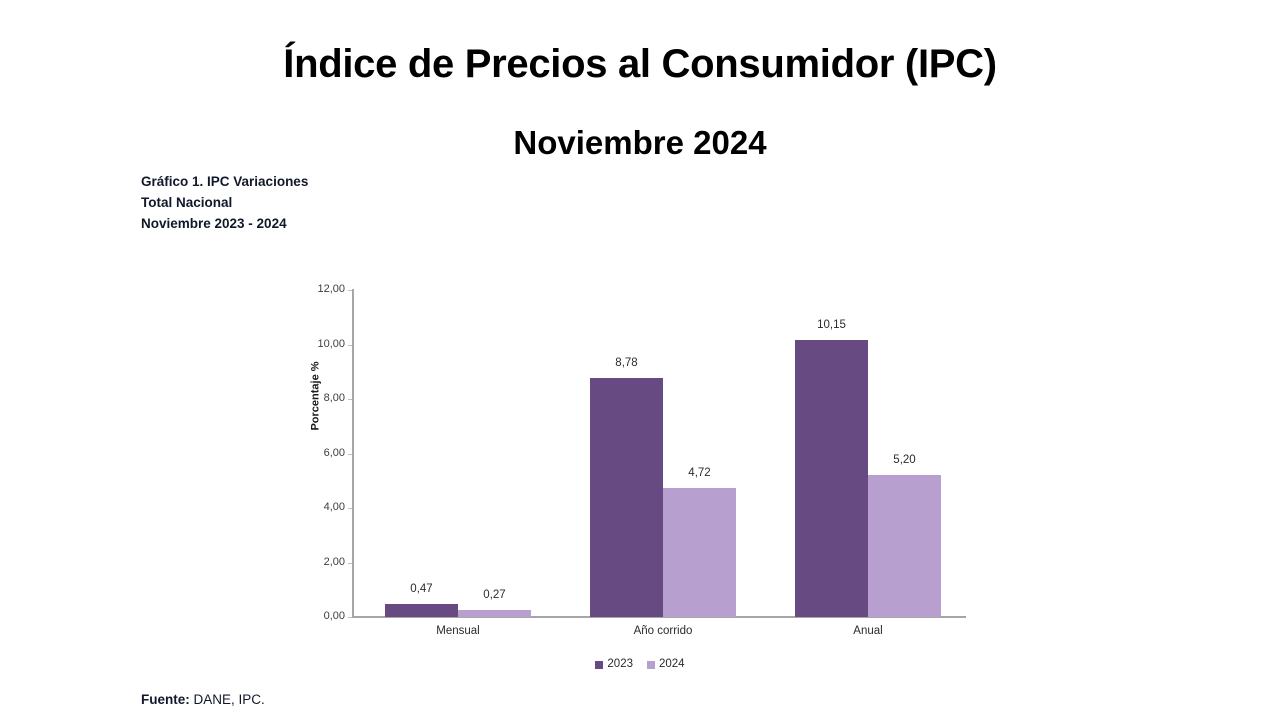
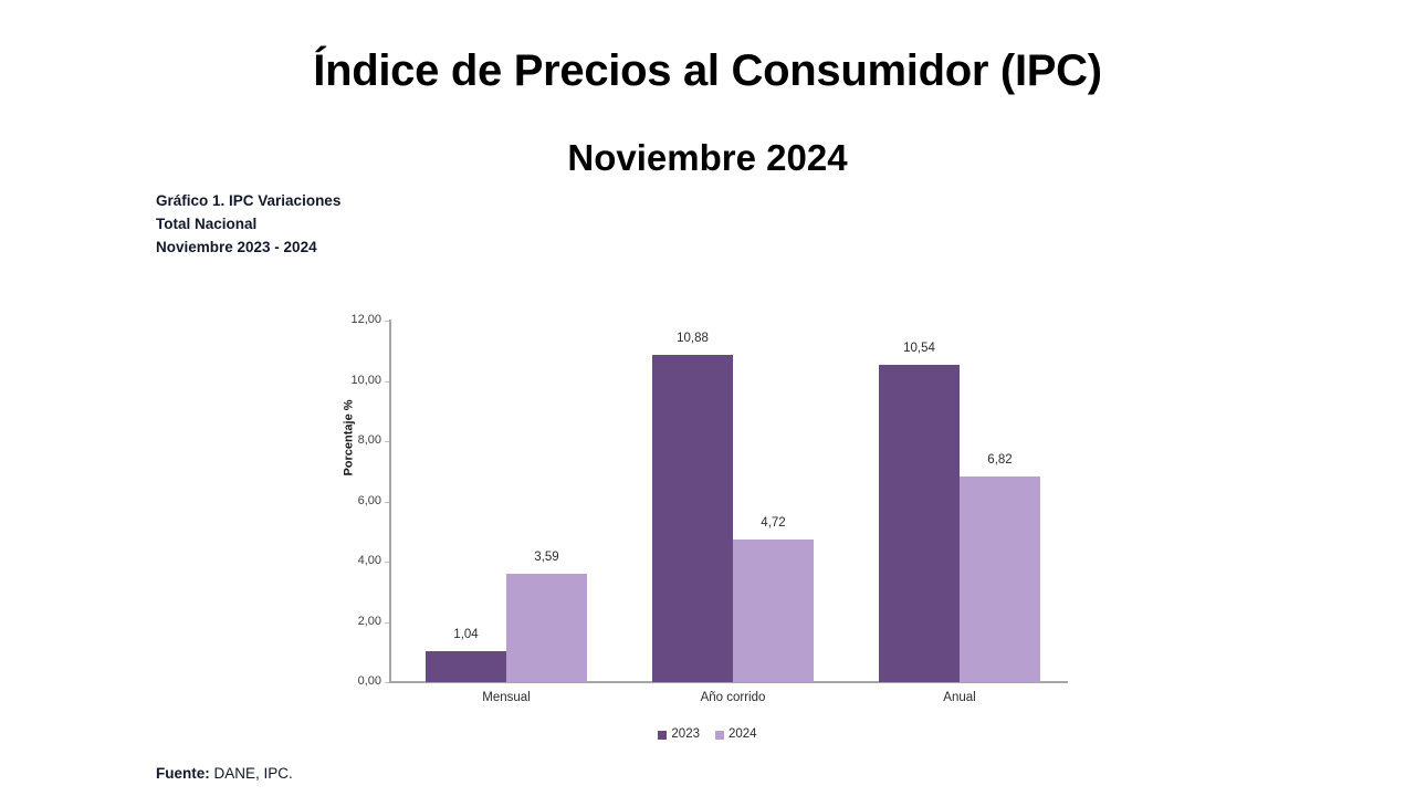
2023/Mensual: 0,47 -> 1,04
2024/Mensual: 0,27 -> 3,59
2023/Año corrido: 8,78 -> 10,88
2023/Anual: 10,15 -> 10,54
2024/Anual: 5,20 -> 6,82
